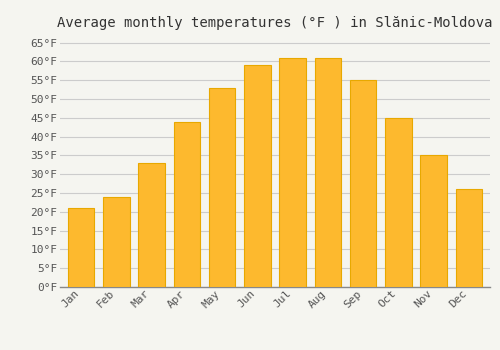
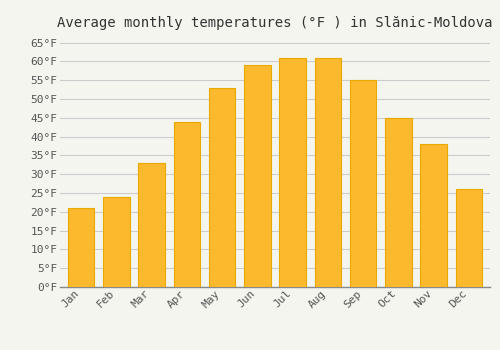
Nov: 35°F -> 38°F
